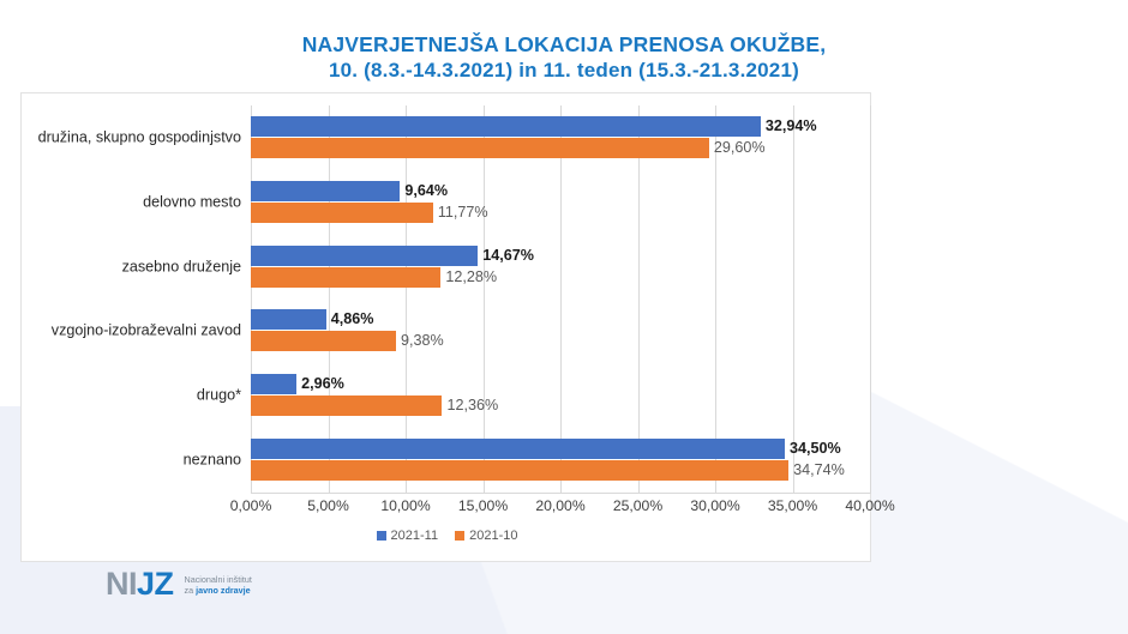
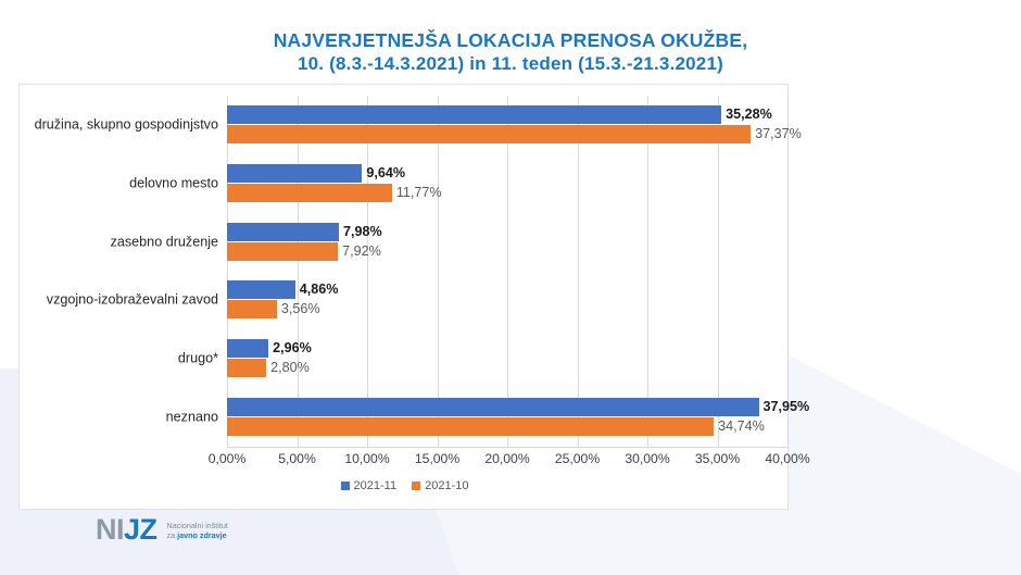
2021-11/družina, skupno gospodinjstvo: 32,94% -> 35,28%
2021-10/družina, skupno gospodinjstvo: 29,60% -> 37,37%
2021-11/zasebno druženje: 14,67% -> 7,98%
2021-10/zasebno druženje: 12,28% -> 7,92%
2021-10/vzgojno-izobraževalni zavod: 9,38% -> 3,56%
2021-10/drugo*: 12,36% -> 2,80%
2021-11/neznano: 34,50% -> 37,95%
